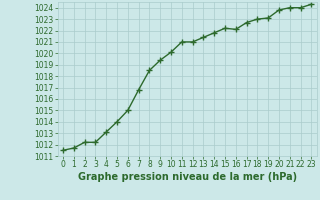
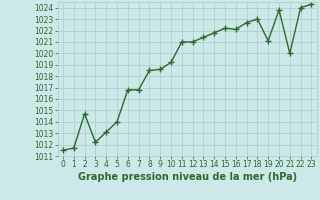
2: 1012.2 -> 1014.7
6: 1015.0 -> 1016.8
9: 1019.4 -> 1018.6
10: 1020.1 -> 1019.2
19: 1023.1 -> 1021.1
21: 1024.0 -> 1020.0
